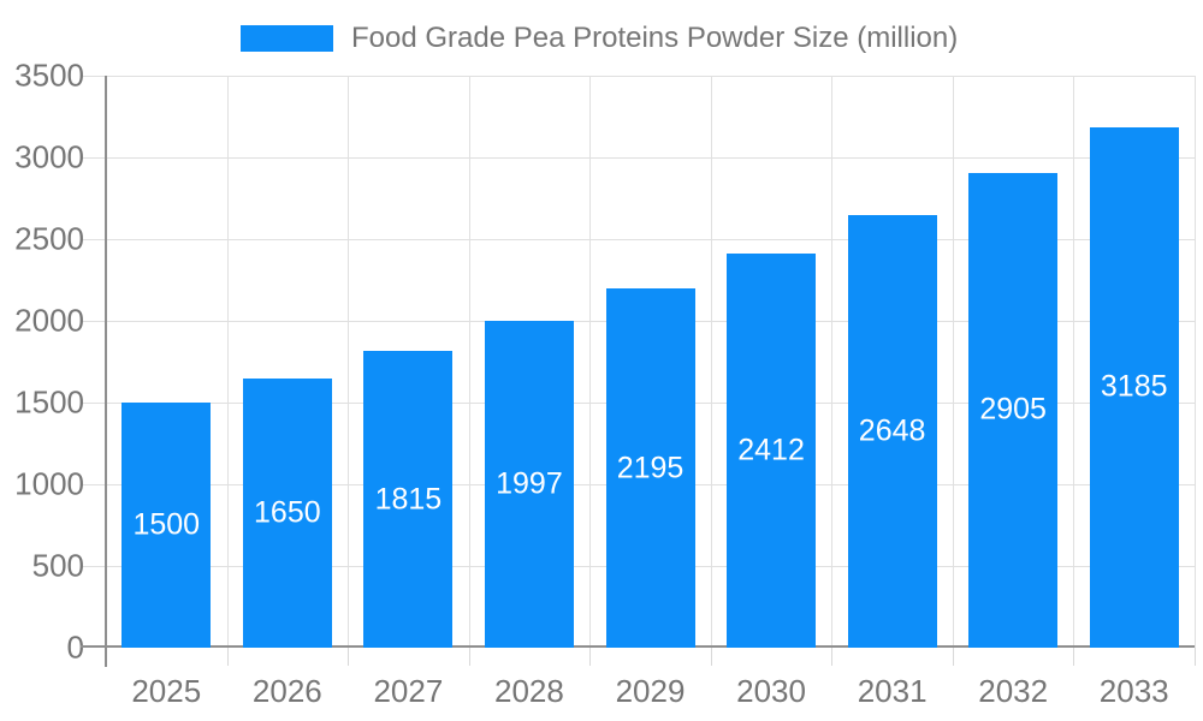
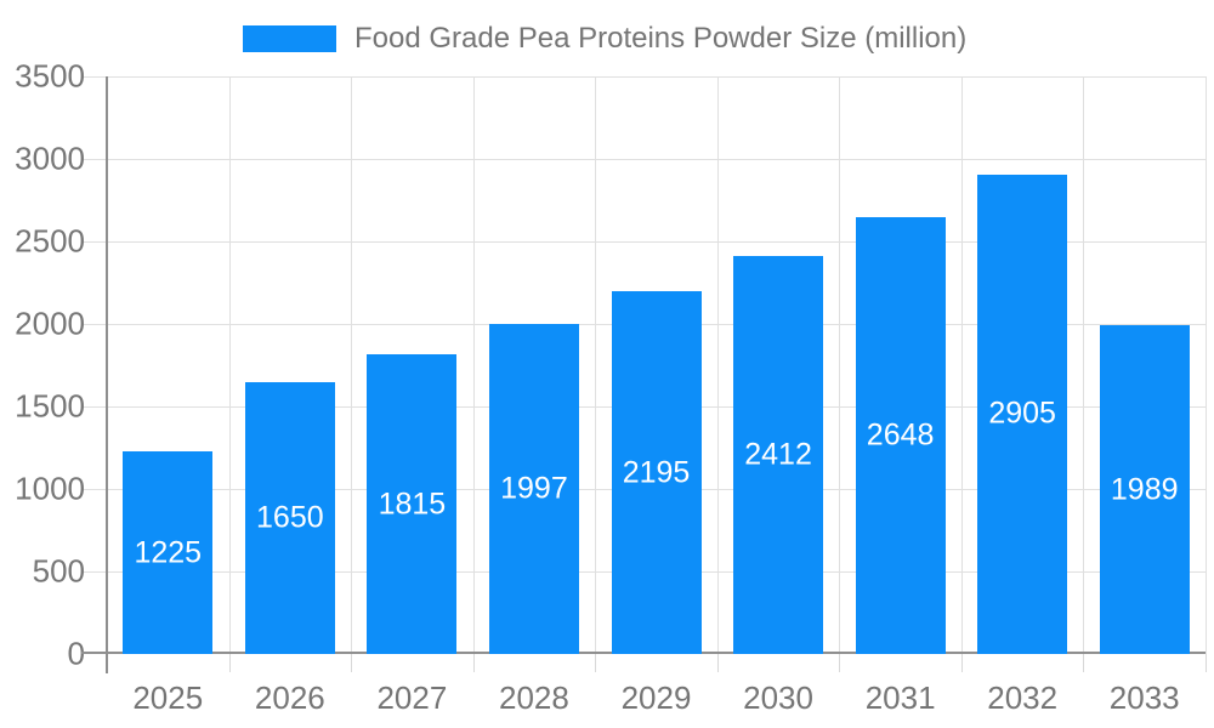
2025: 1500 -> 1225
2033: 3185 -> 1989
